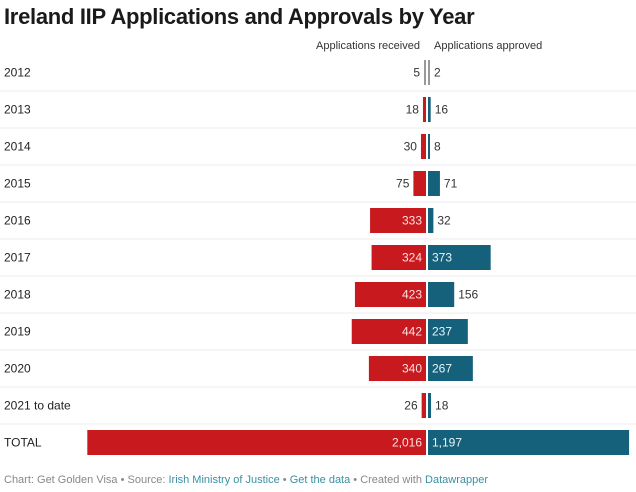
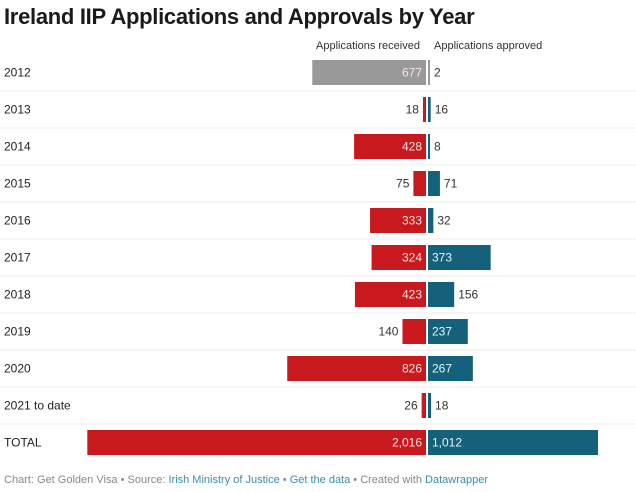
Applications received/2012: 5 -> 677
Applications received/2014: 30 -> 428
Applications received/2019: 442 -> 140
Applications received/2020: 340 -> 826
Applications approved/TOTAL: 1,197 -> 1,012
